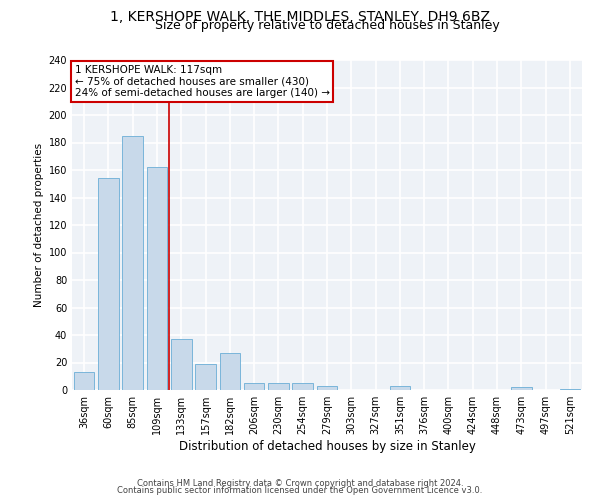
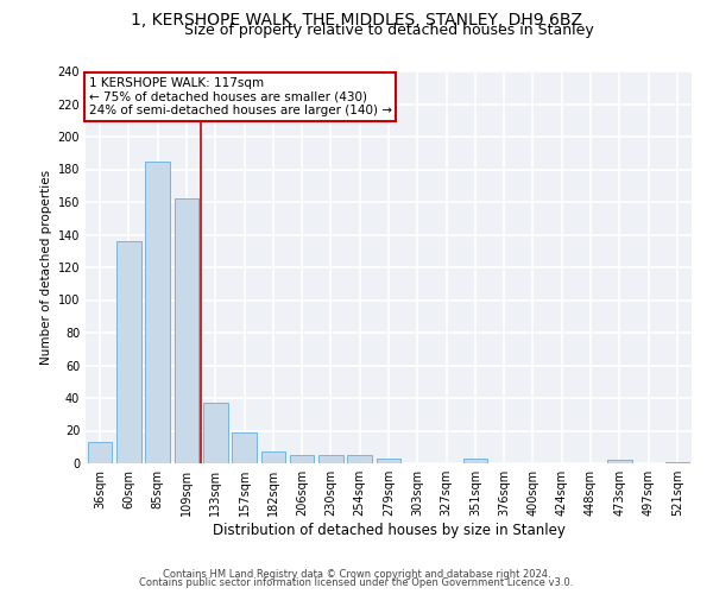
60sqm: 154 -> 136
182sqm: 27 -> 7
